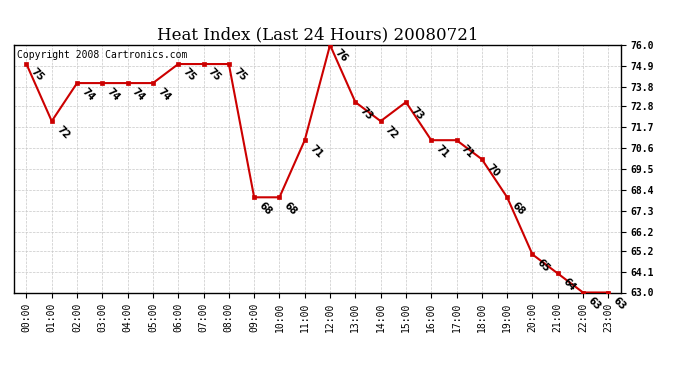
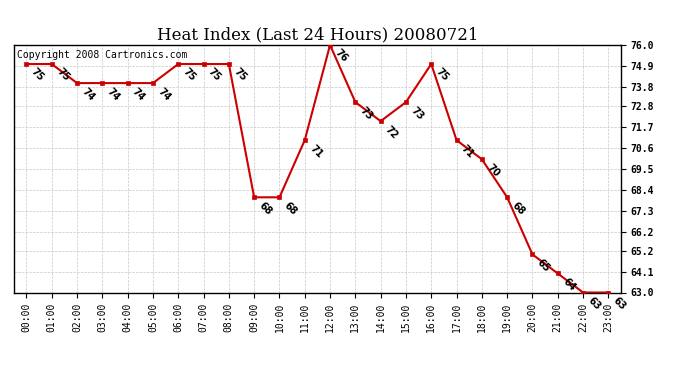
01:00: 72 -> 75
16:00: 71 -> 75
